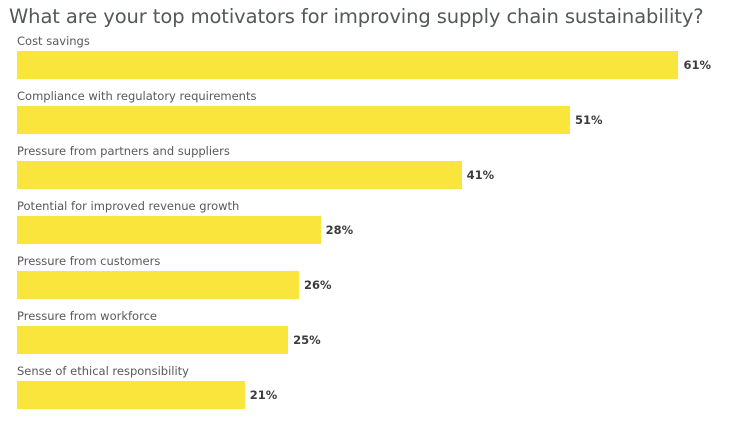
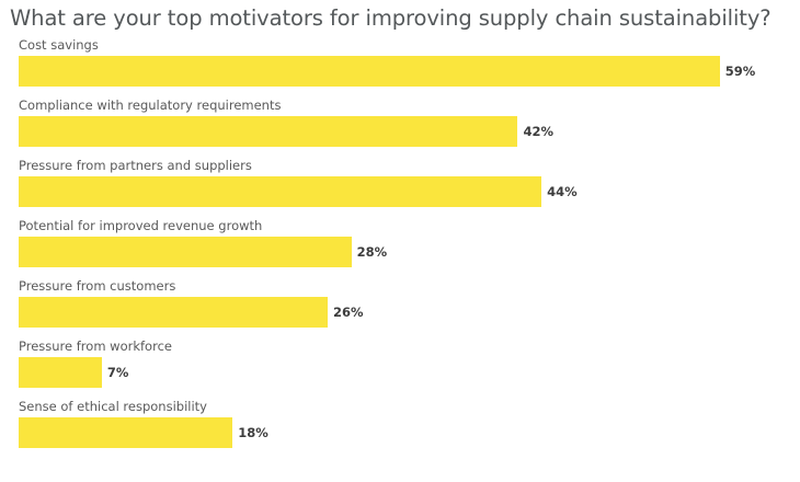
Cost savings: 61% -> 59%
Compliance with regulatory requirements: 51% -> 42%
Pressure from partners and suppliers: 41% -> 44%
Pressure from workforce: 25% -> 7%
Sense of ethical responsibility: 21% -> 18%
